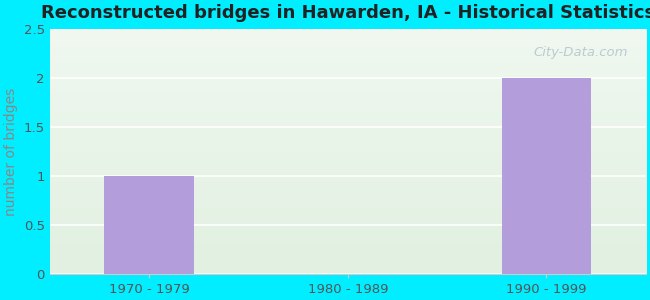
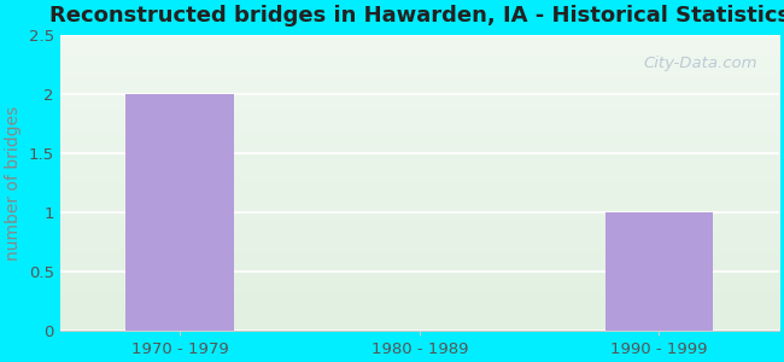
1970 - 1979: 1 -> 2
1990 - 1999: 2 -> 1
